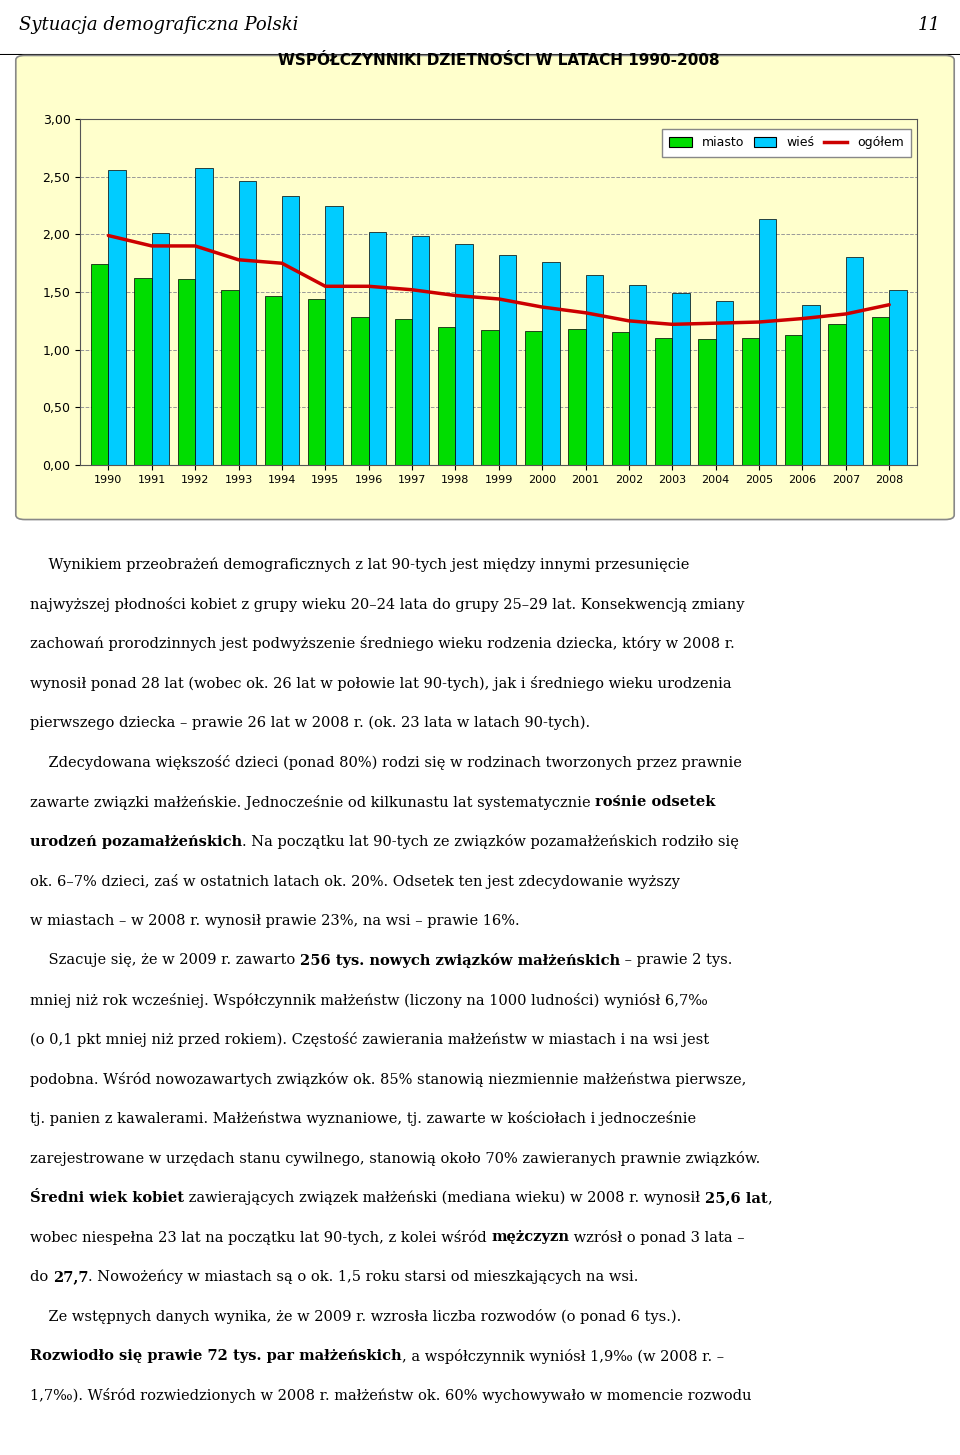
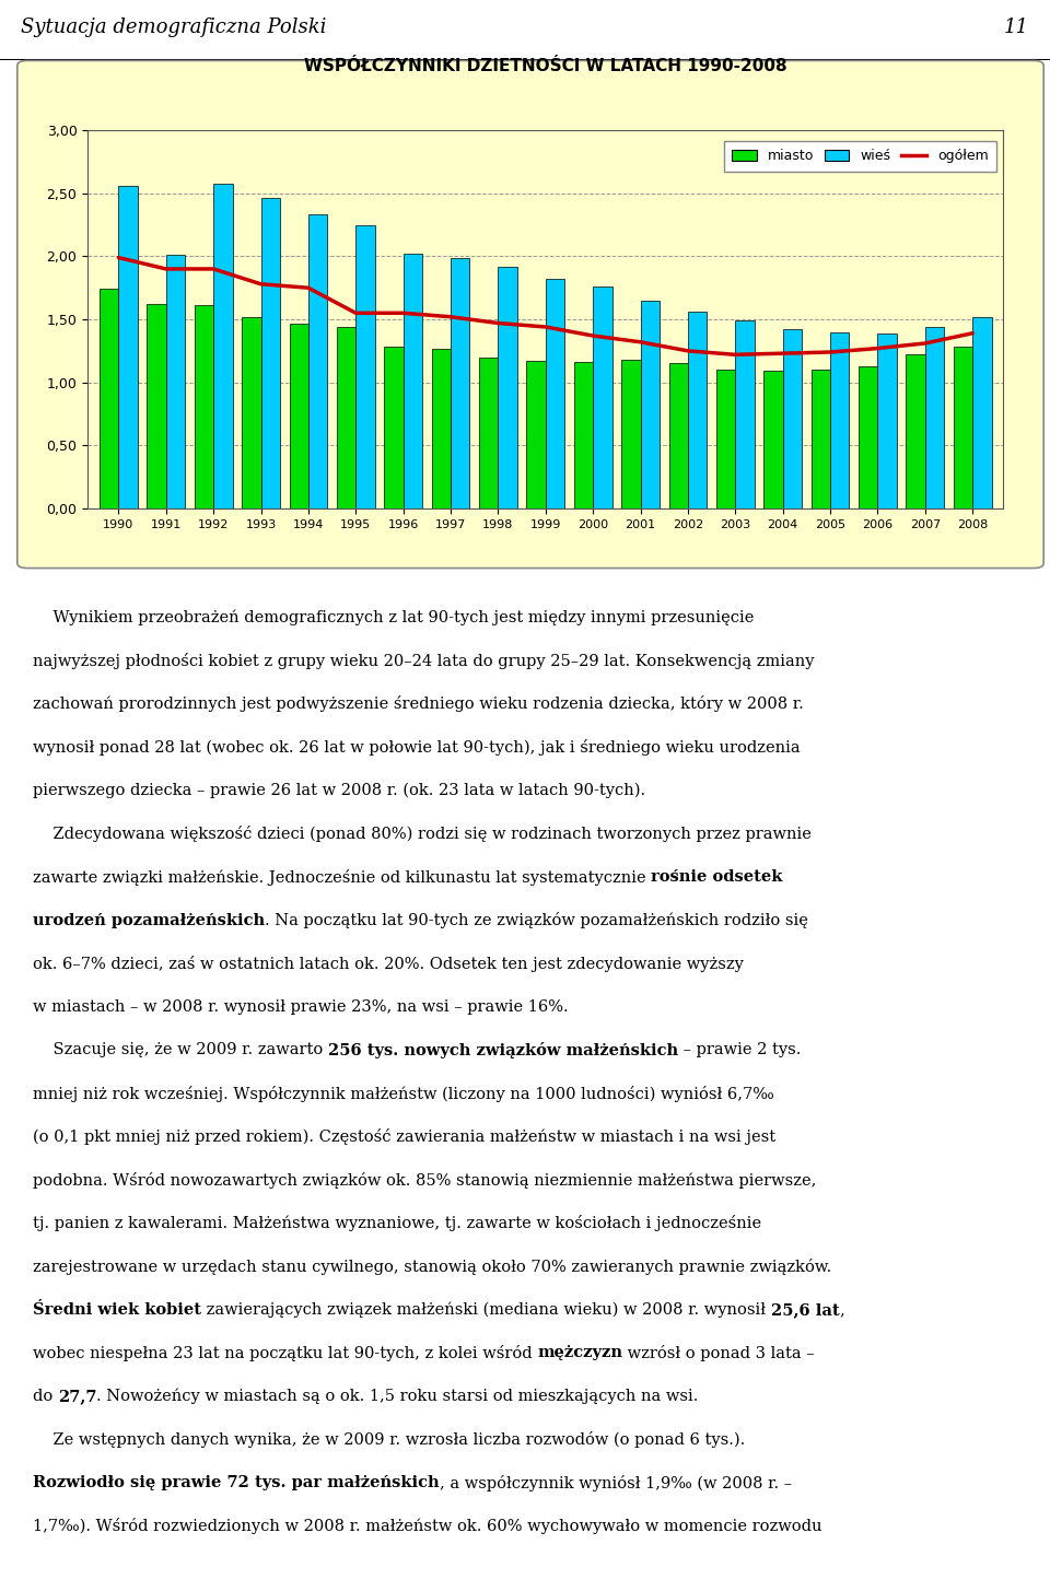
wieś/2005: 2,13 -> 1,40
wieś/2007: 1,80 -> 1,44
